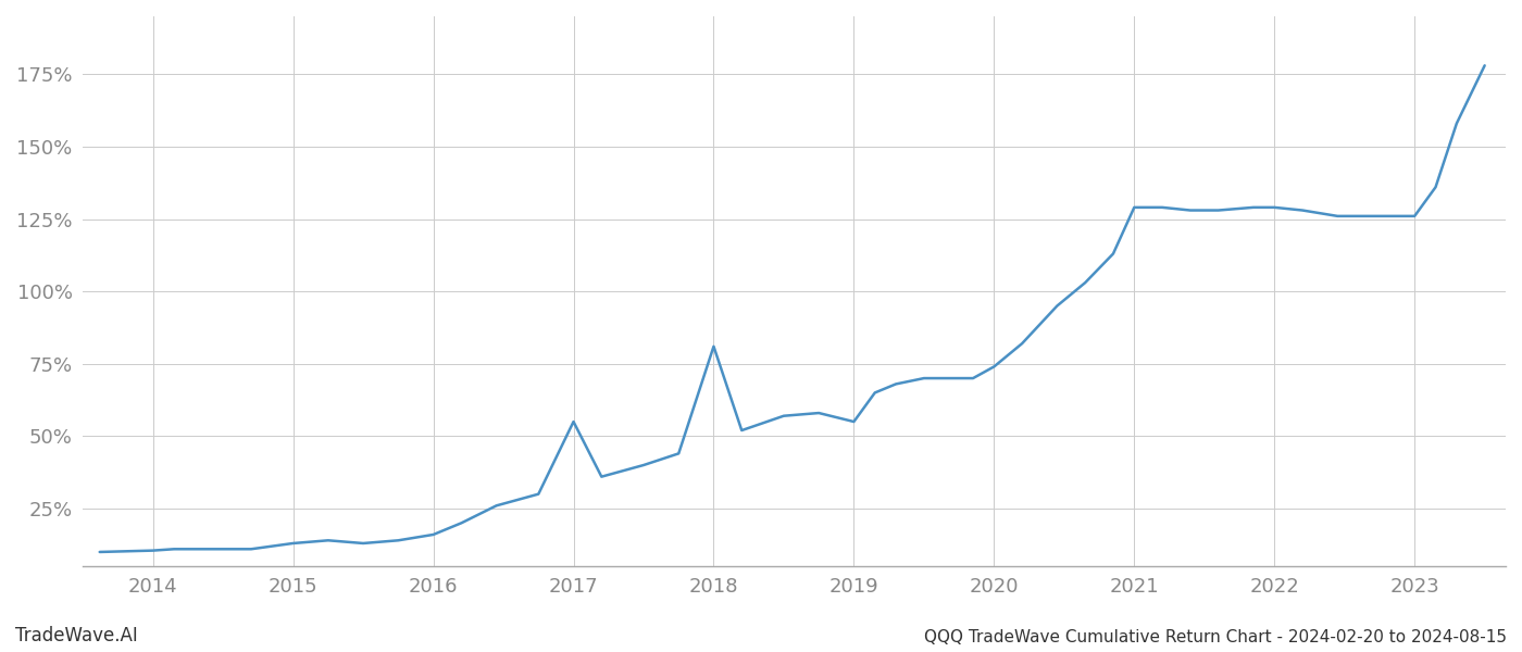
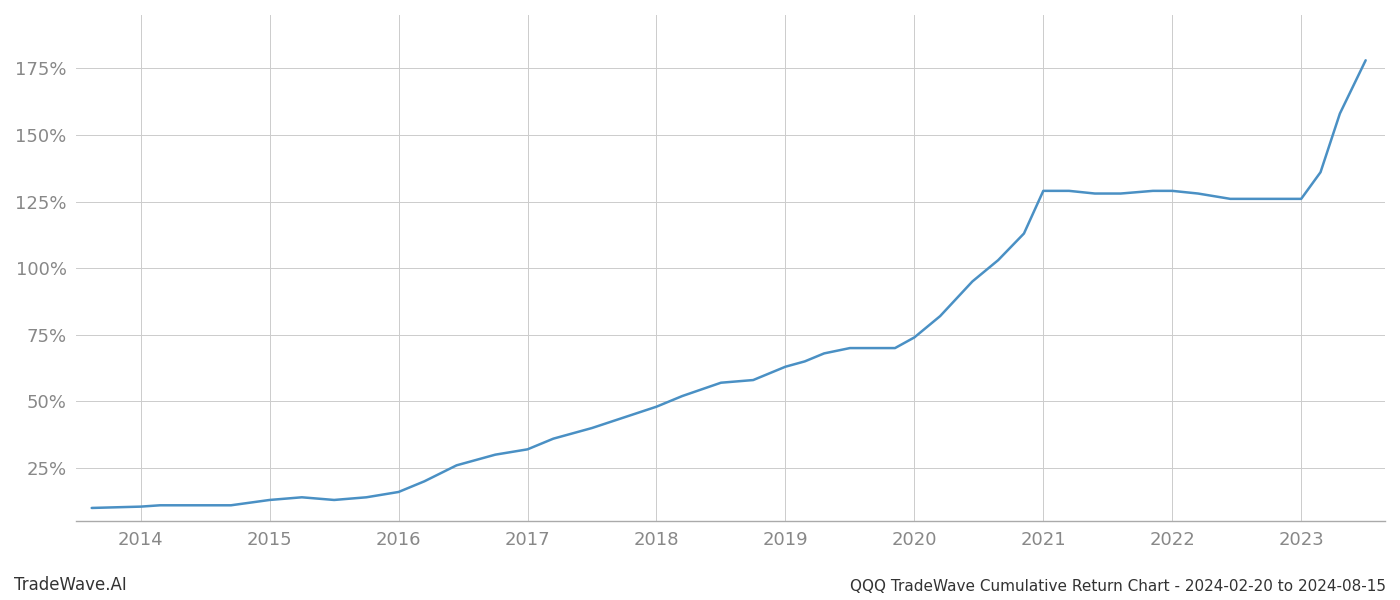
2017: 55.0% -> 32.0%
2018: 81.0% -> 48.0%
2019: 55.0% -> 63.0%
